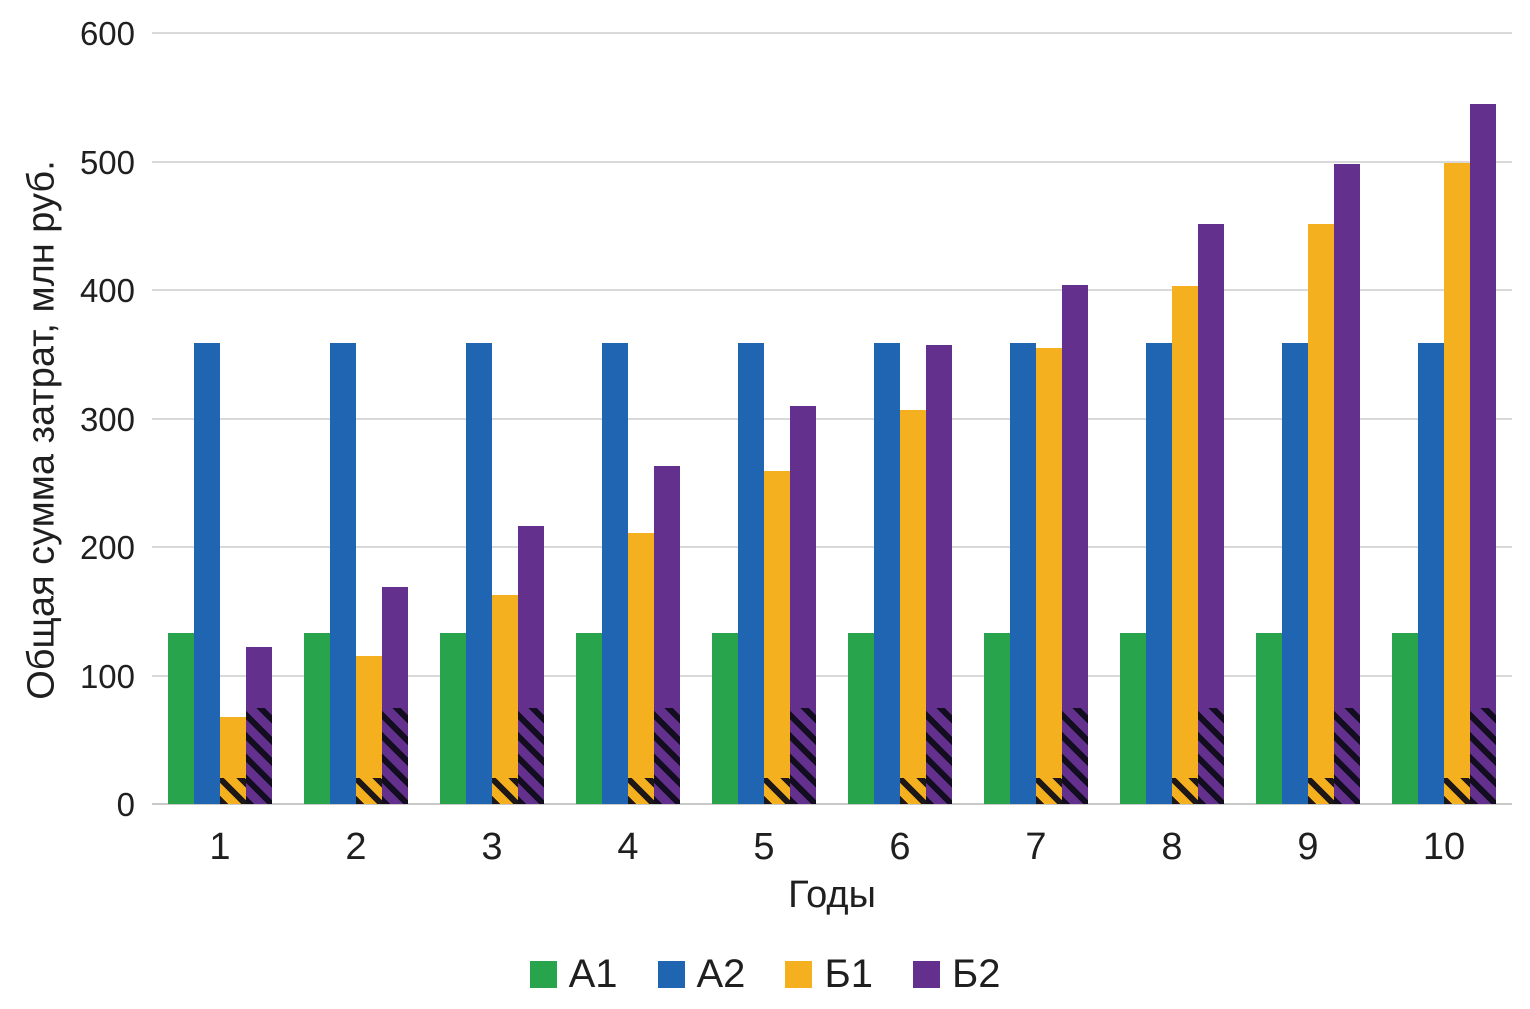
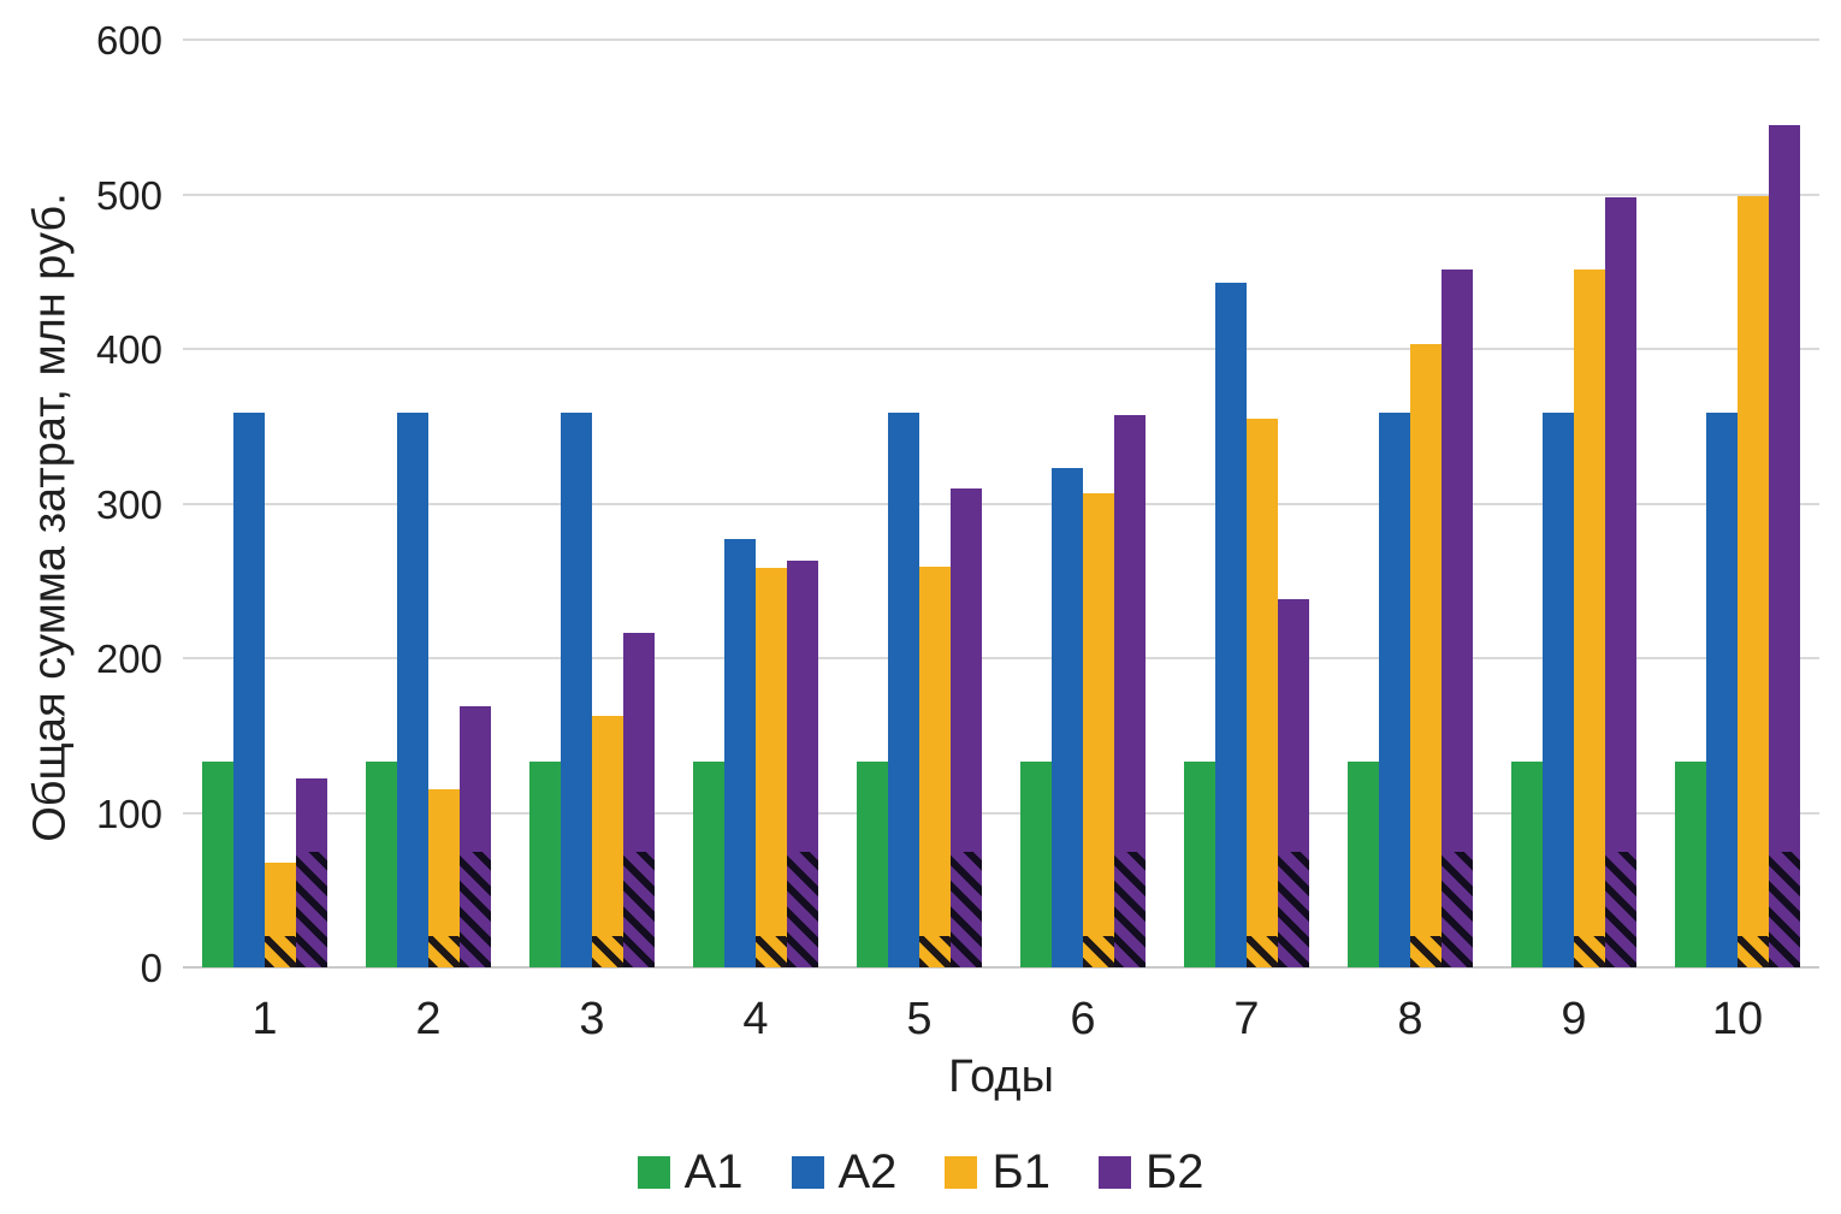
А2/4: 359 -> 277
Б1/4: 211 -> 258
А2/6: 359 -> 323
А2/7: 359 -> 443
Б2/7: 404 -> 238
